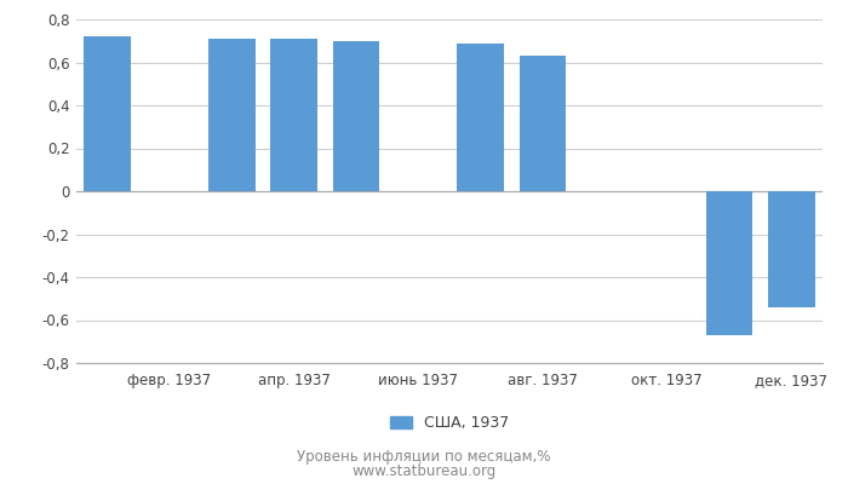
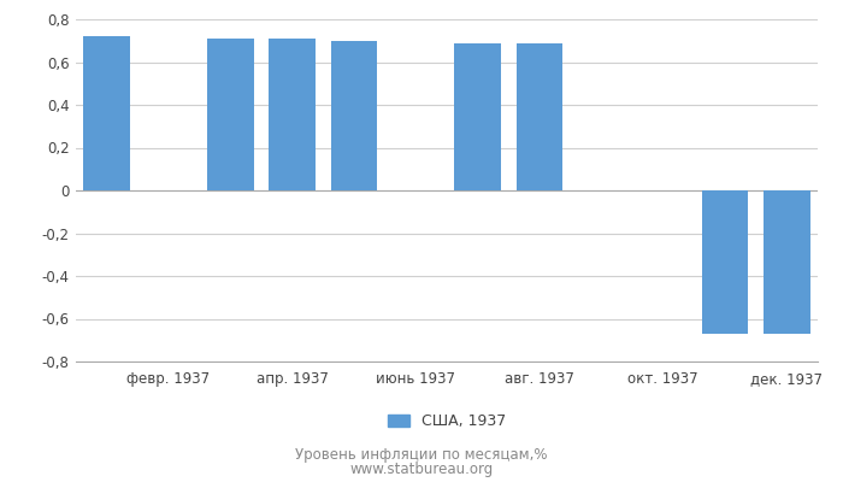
авг. 1937: 0,63 -> 0,69
дек. 1937: -0,54 -> -0,67
